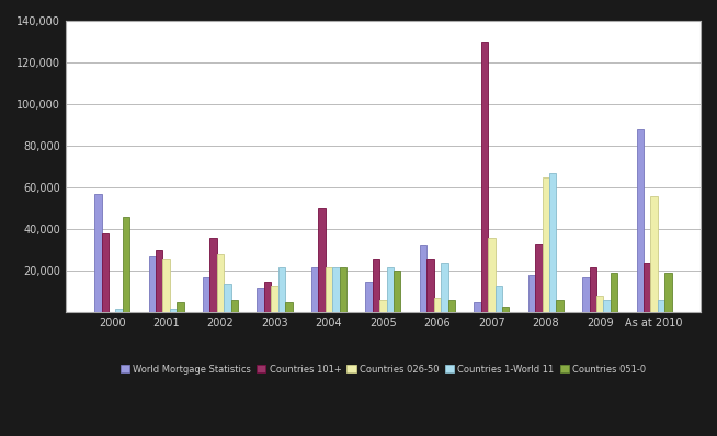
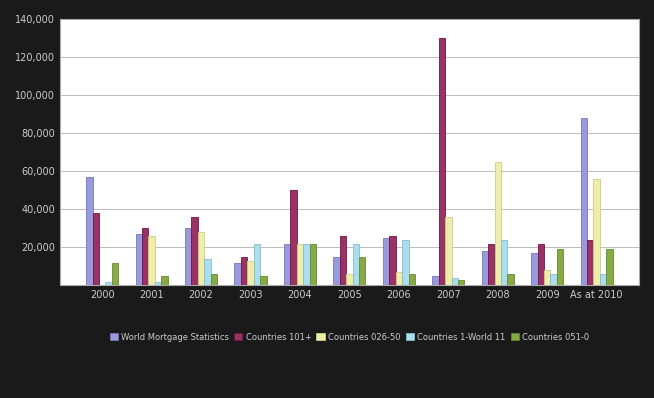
Countries 051-0/2000: 46,000 -> 12,000
World Mortgage Statistics/2002: 17,000 -> 30,000
Countries 051-0/2005: 20,000 -> 15,000
World Mortgage Statistics/2006: 32,000 -> 25,000
Countries 1-World 11/2007: 13,000 -> 4,000
Countries 101+/2008: 33,000 -> 22,000
Countries 1-World 11/2008: 67,000 -> 24,000
